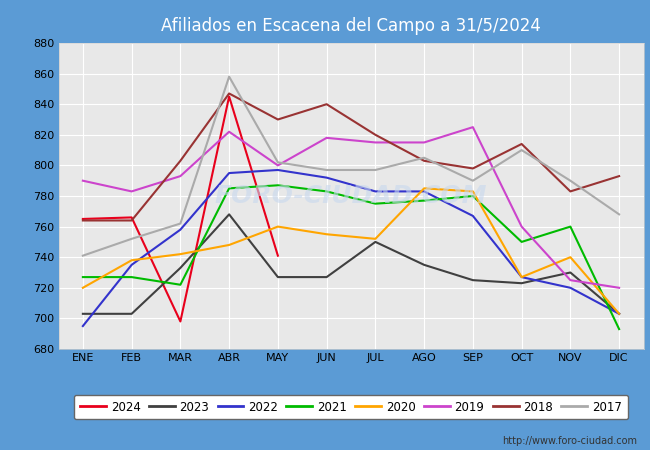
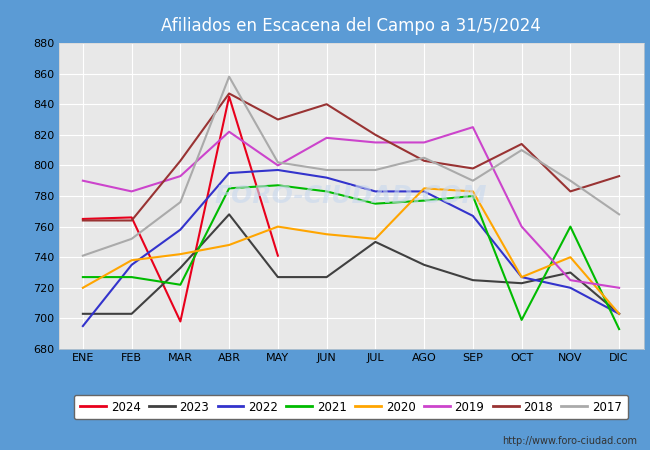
2017/MAR: 762 -> 776
2021/OCT: 750 -> 699
